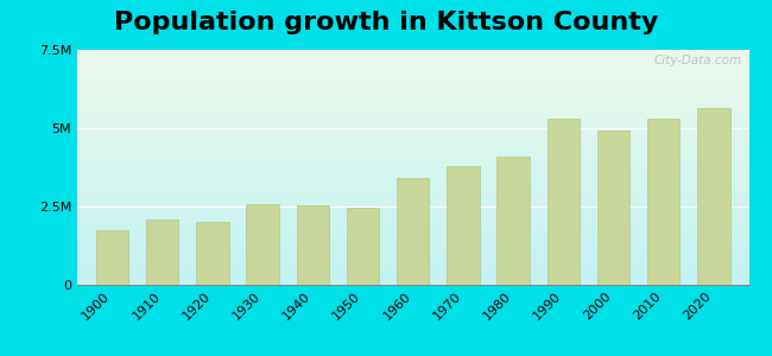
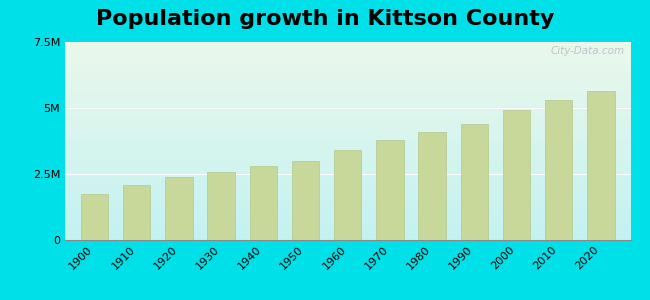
1920: 2.00M -> 2.39M
1940: 2.55M -> 2.79M
1950: 2.45M -> 2.98M
1990: 5.30M -> 4.38M
